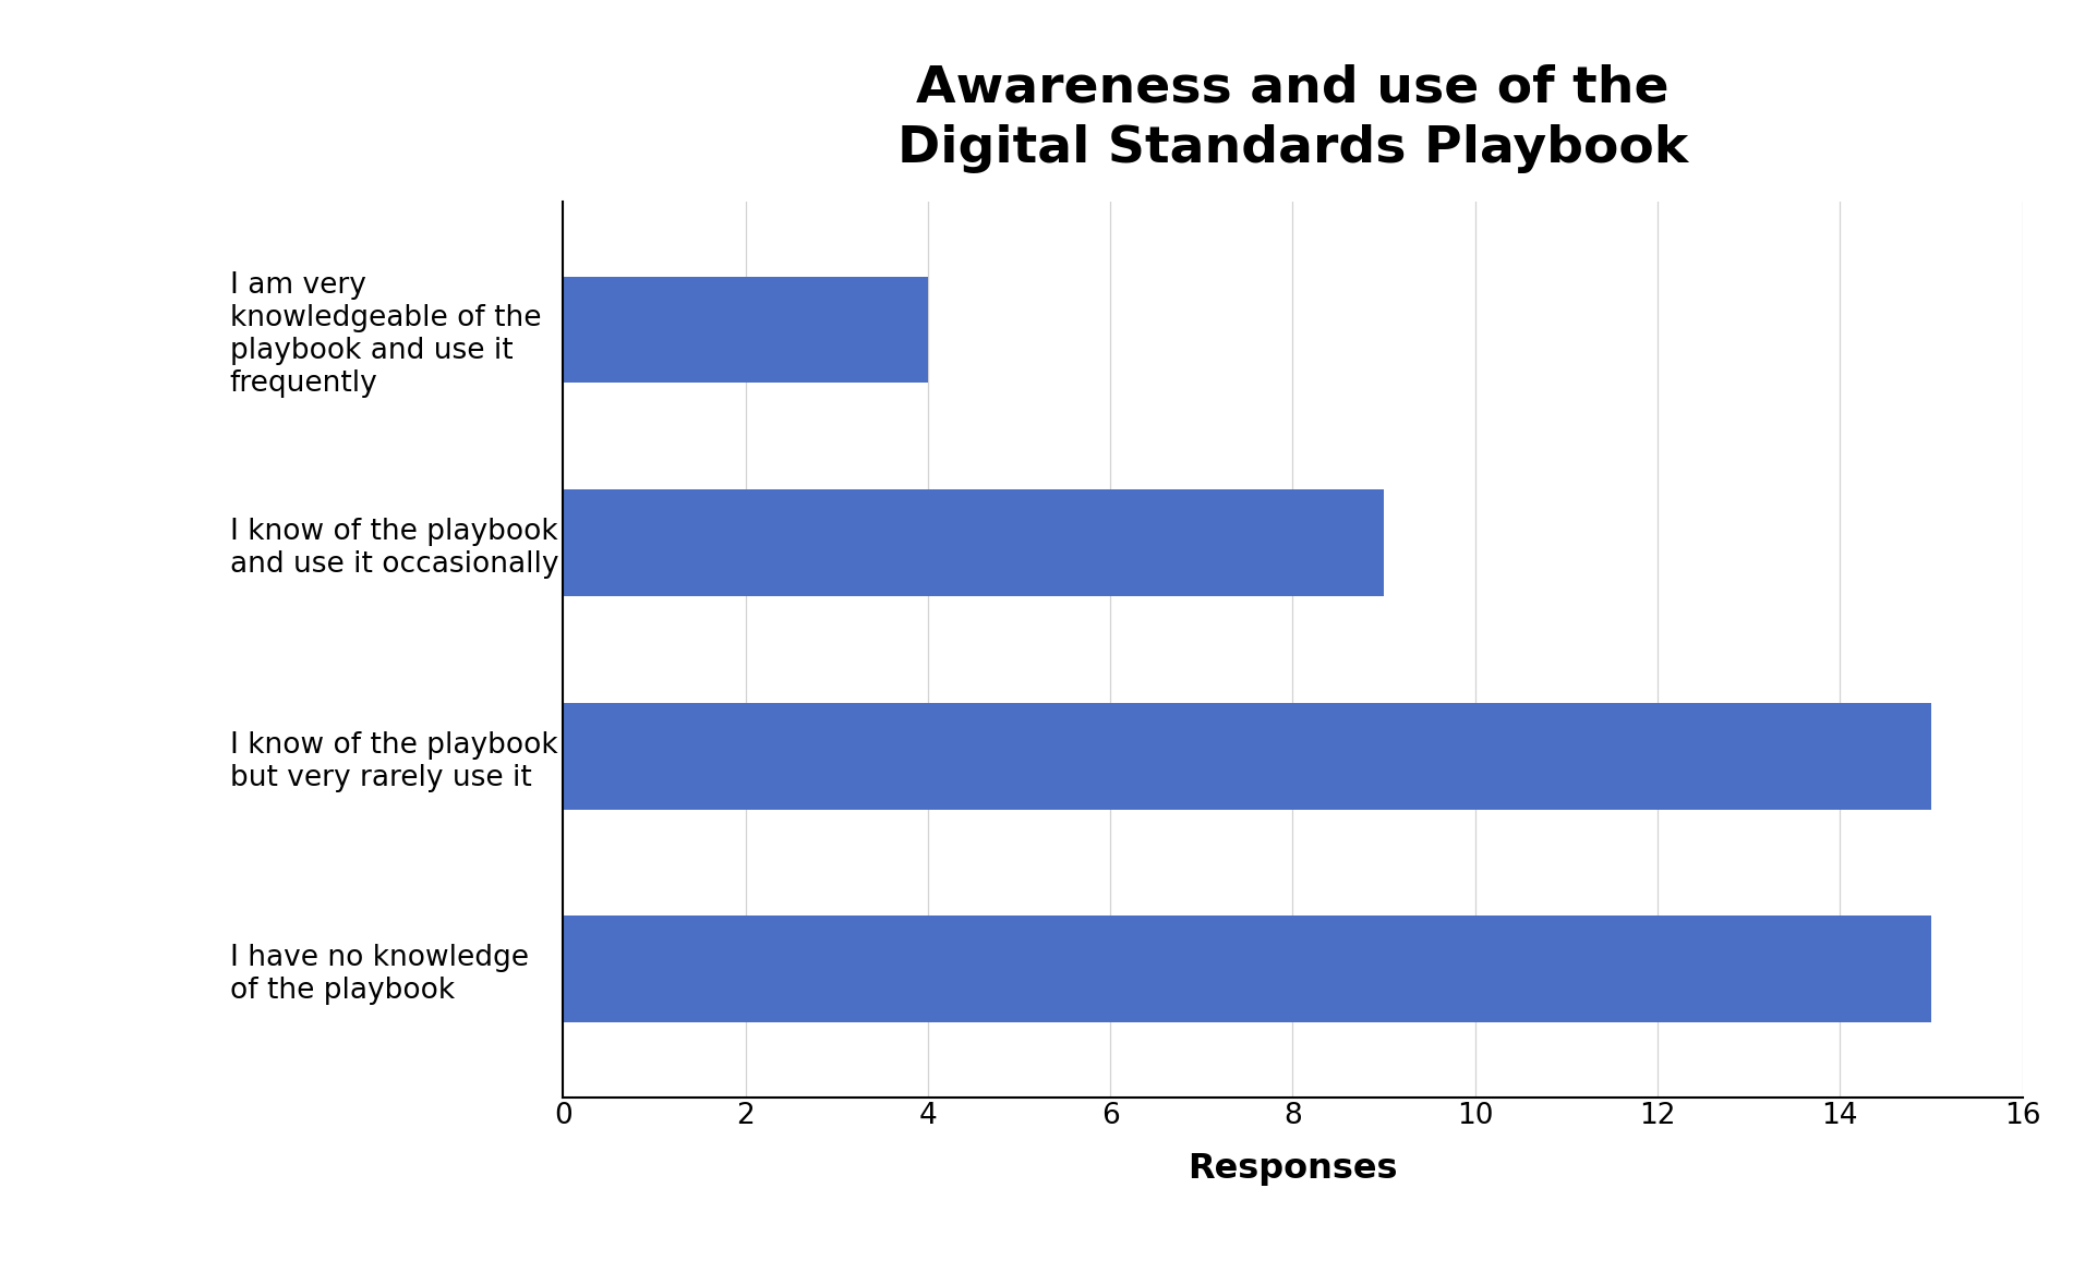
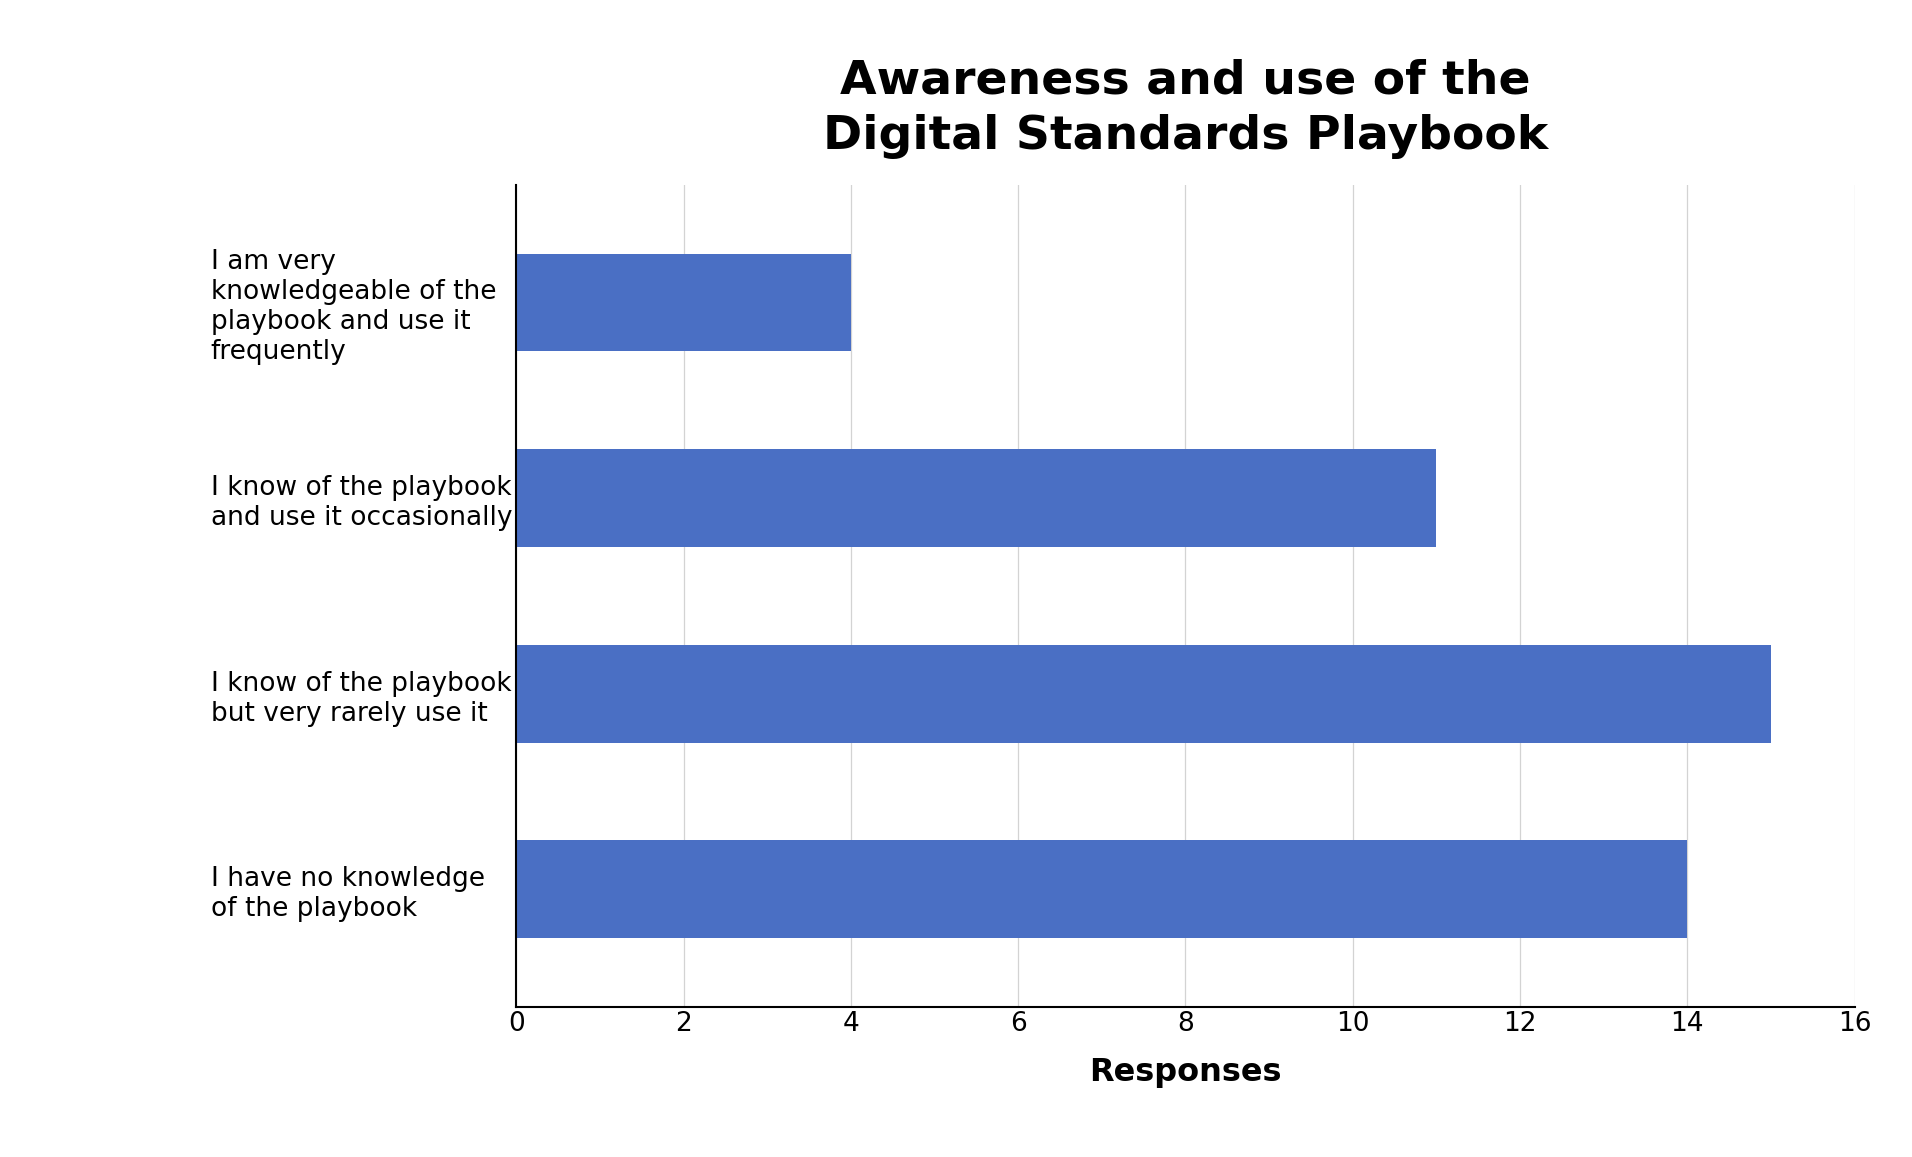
I know of the playbook and use it occasionally: 9 -> 11
I have no knowledge of the playbook: 15 -> 14
